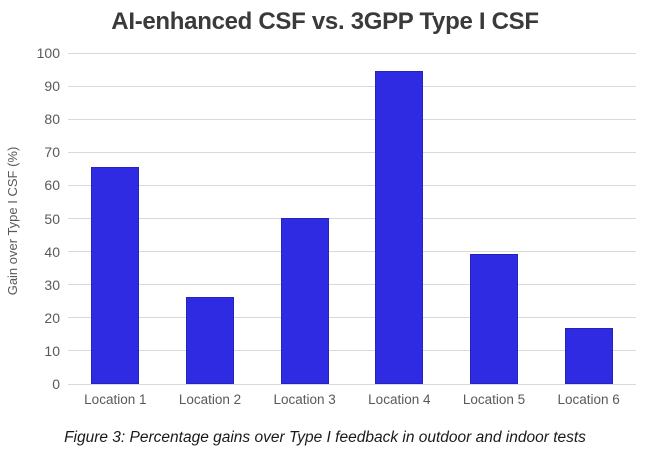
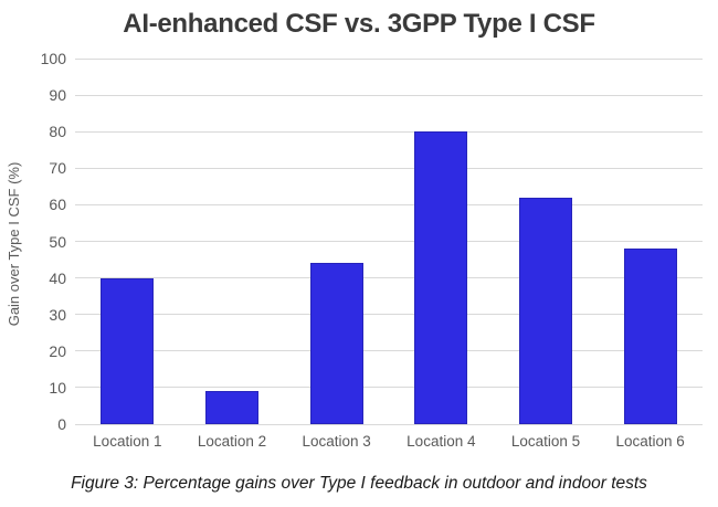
Location 1: 66 -> 40
Location 2: 26 -> 9
Location 3: 50 -> 44
Location 4: 95 -> 80
Location 5: 39 -> 62
Location 6: 17 -> 48
